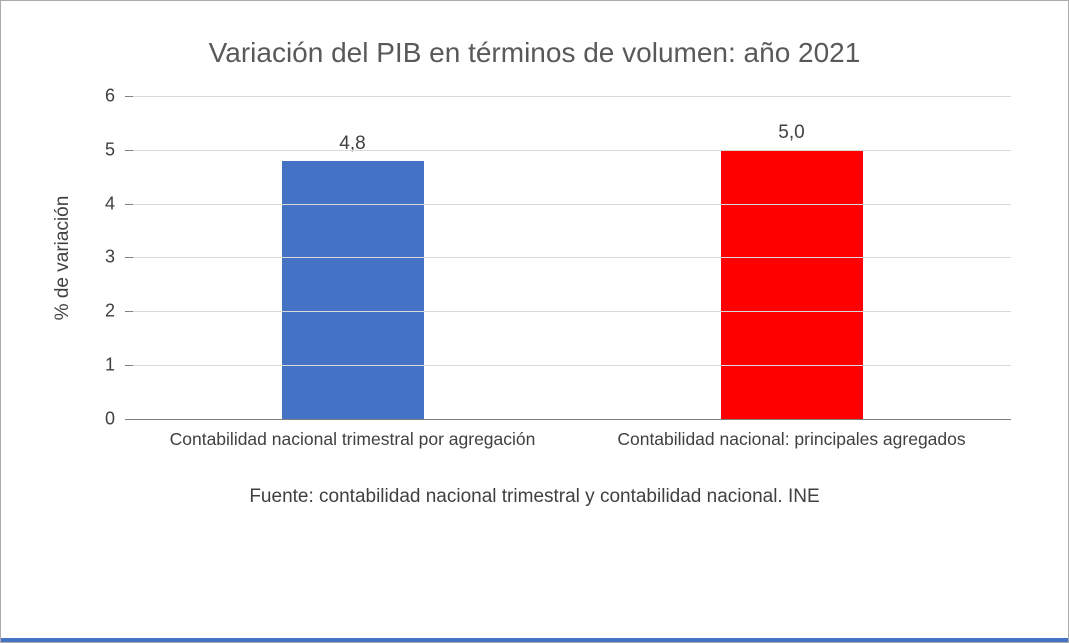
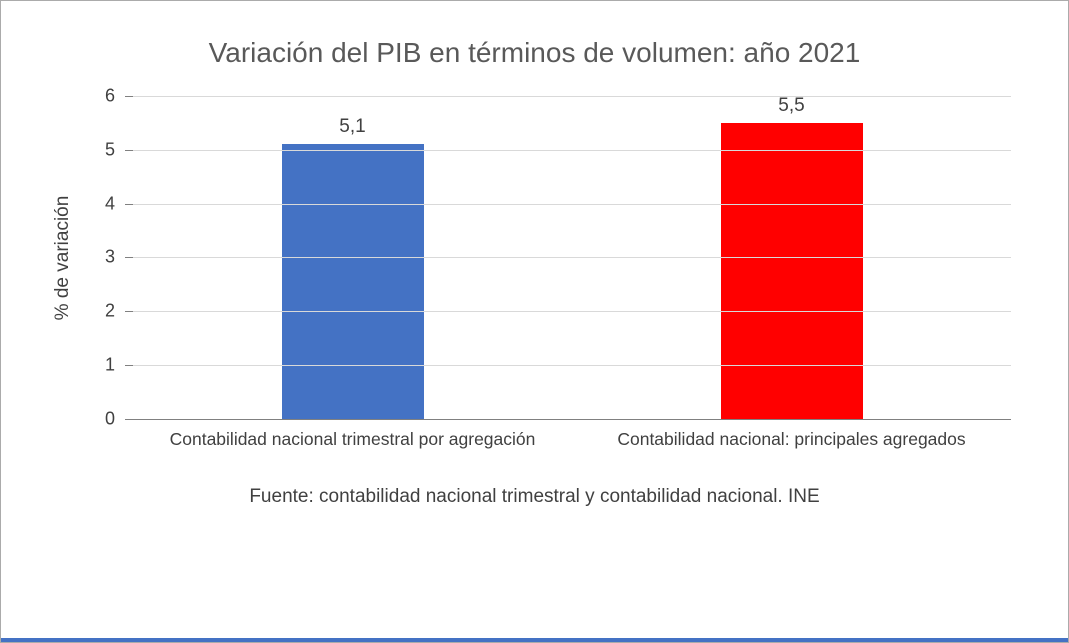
Contabilidad nacional trimestral por agregación: 4,8 -> 5,1
Contabilidad nacional: principales agregados: 5,0 -> 5,5
